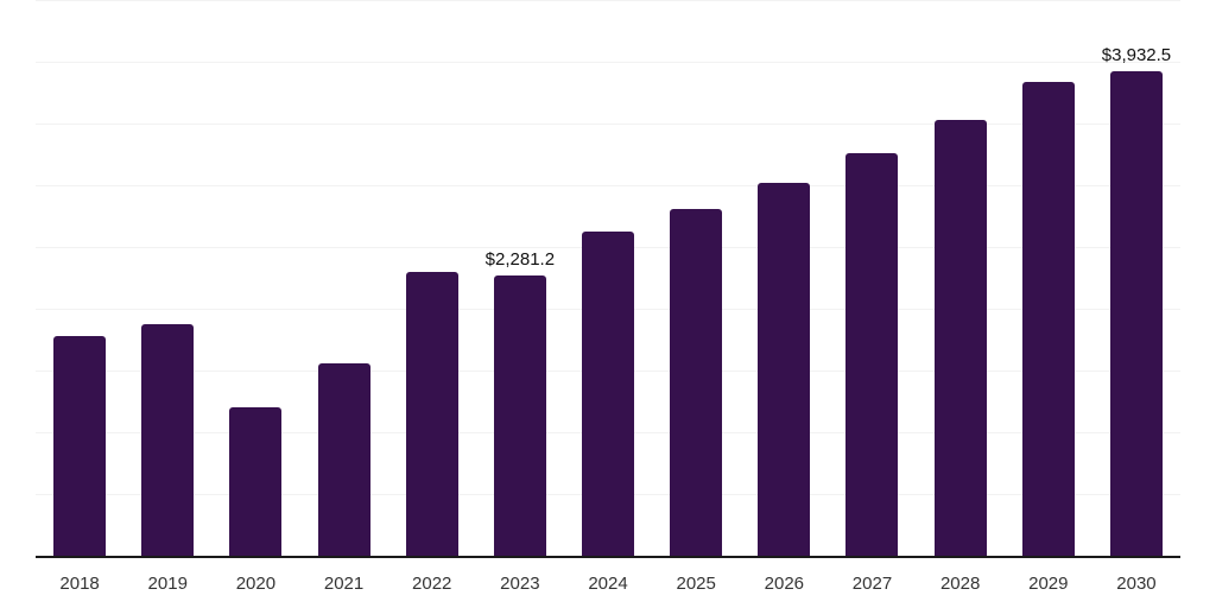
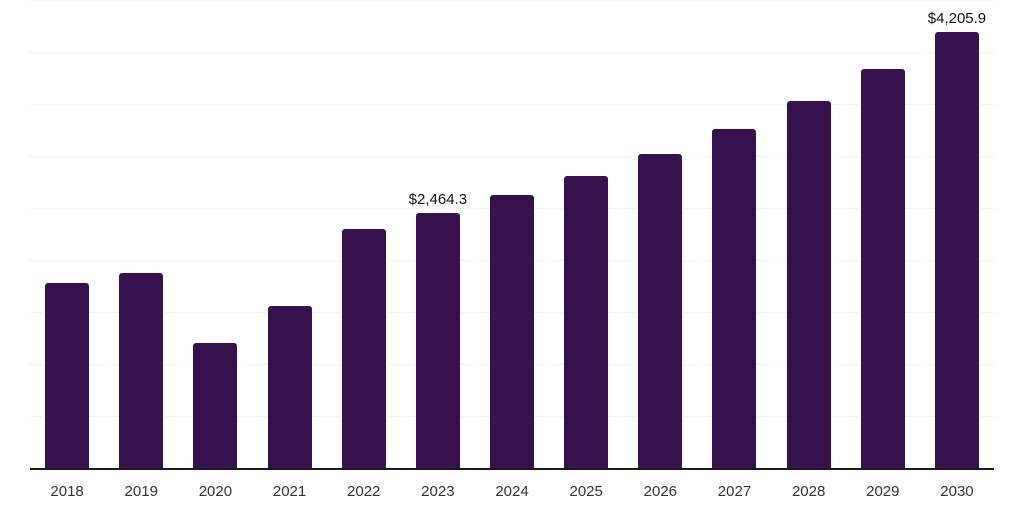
2023: $2,281.2 -> $2,464.3
2030: $3,932.5 -> $4,205.9
